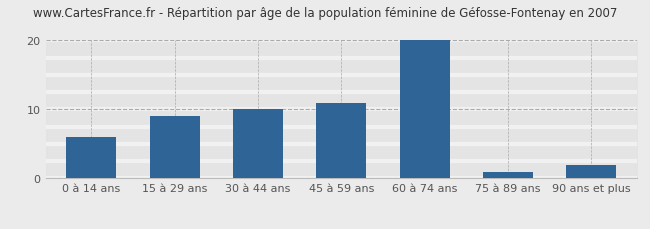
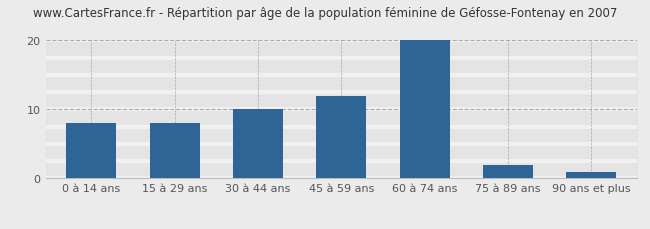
0 à 14 ans: 6 -> 8
15 à 29 ans: 9 -> 8
45 à 59 ans: 11 -> 12
75 à 89 ans: 1 -> 2
90 ans et plus: 2 -> 1
